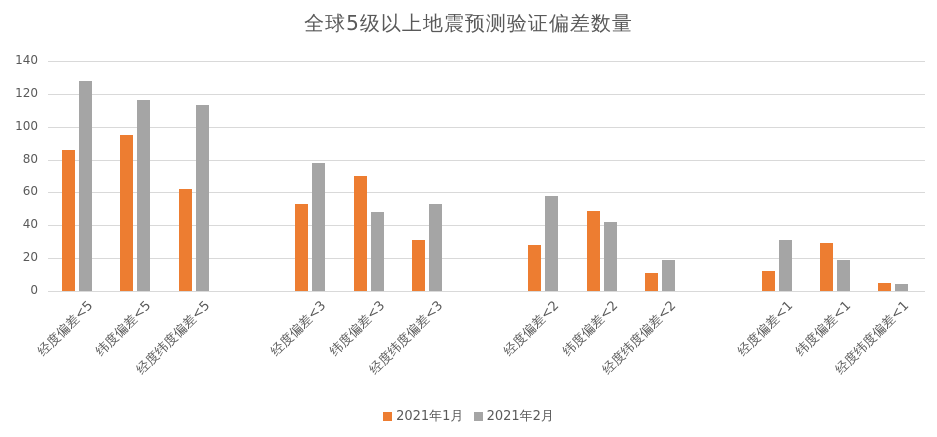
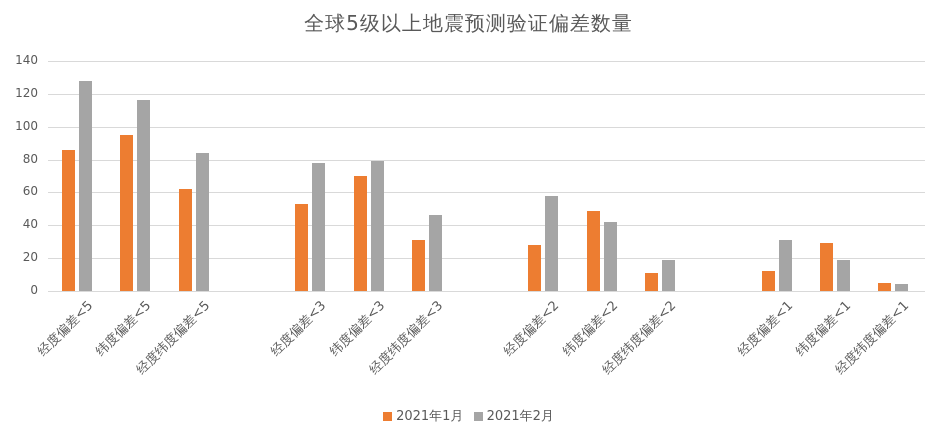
2021年2月/经度纬度偏差<5: 113 -> 84
2021年2月/纬度偏差<3: 48 -> 79
2021年2月/经度纬度偏差<3: 53 -> 46
